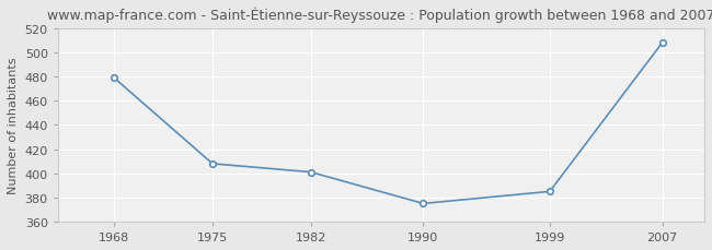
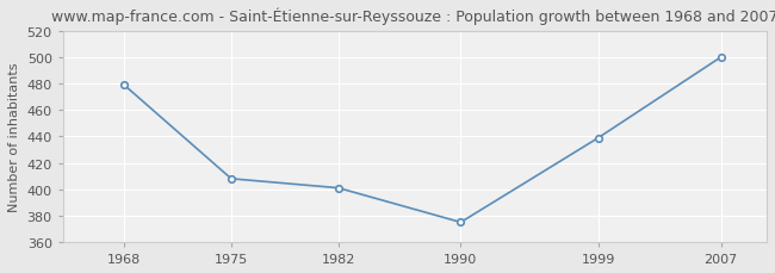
1999: 385 -> 439
2007: 508 -> 500
